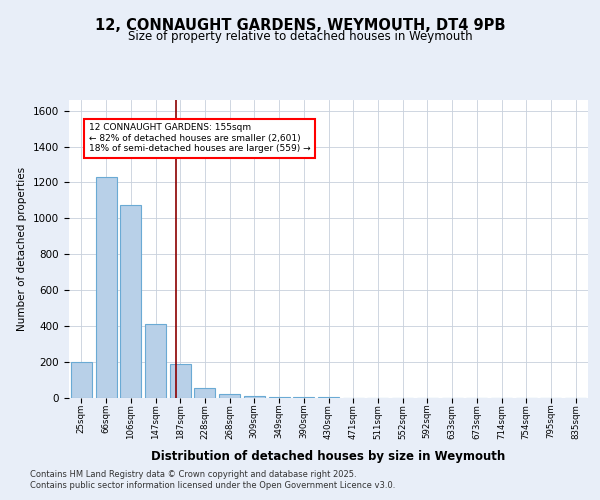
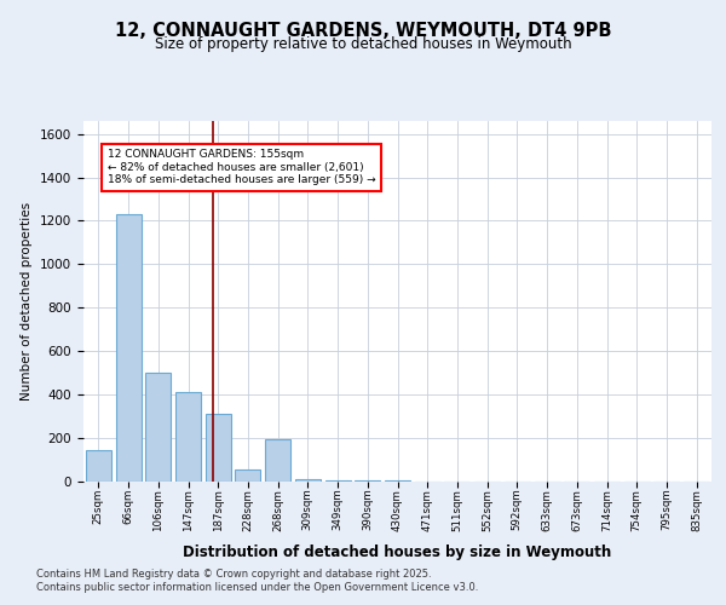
25sqm: 200 -> 140
106sqm: 1080 -> 500
187sqm: 180 -> 310
268sqm: 20 -> 190
